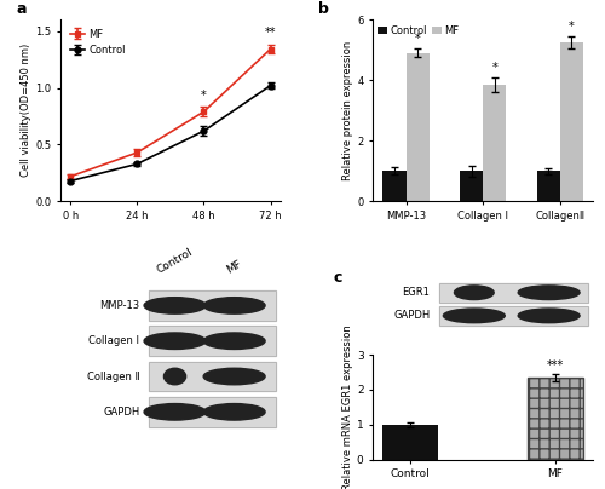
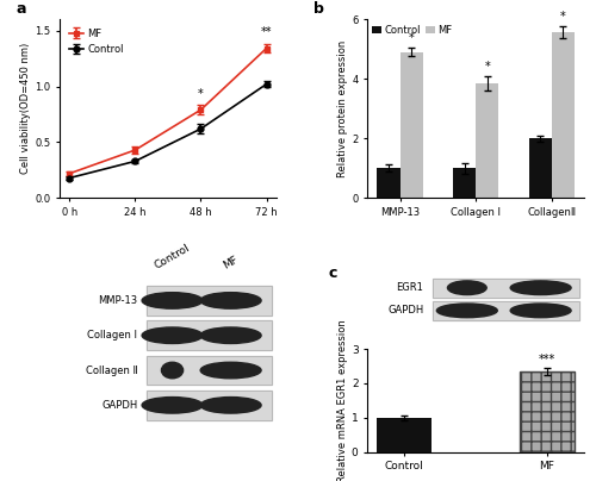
Control/CollagenⅡ: 1 -> 2
MF/CollagenⅡ: 5.25 -> 5.55
